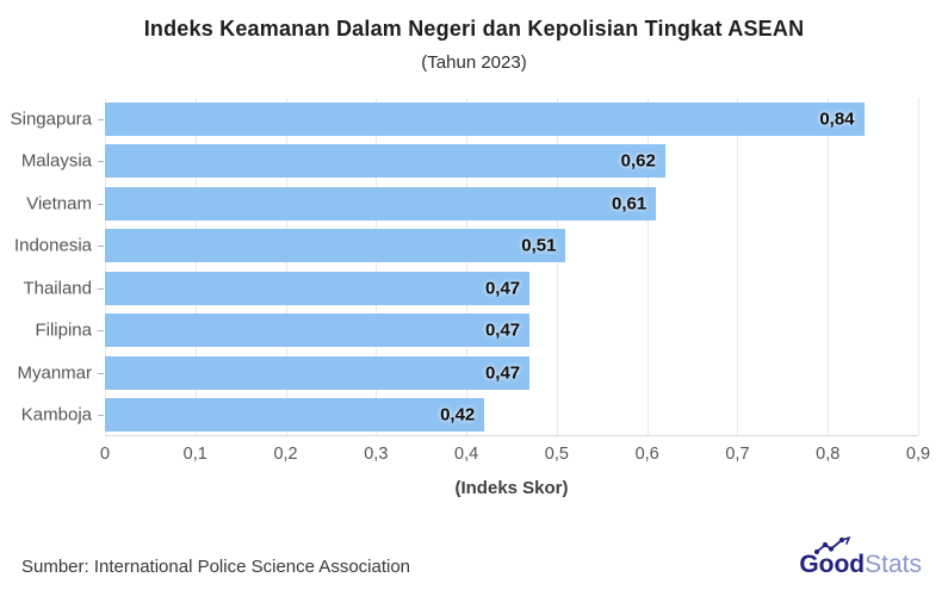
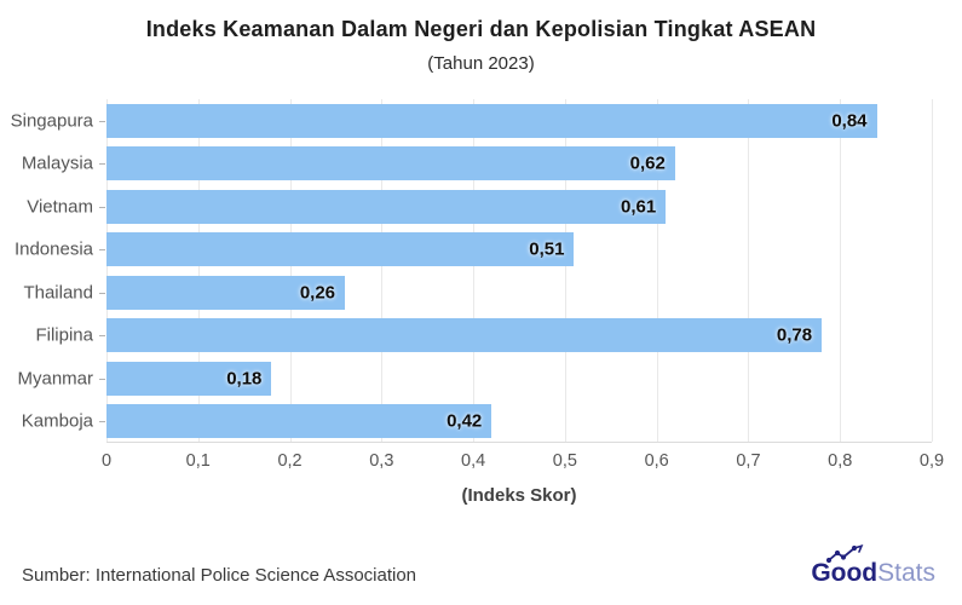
Thailand: 0,47 -> 0,26
Filipina: 0,47 -> 0,78
Myanmar: 0,47 -> 0,18
